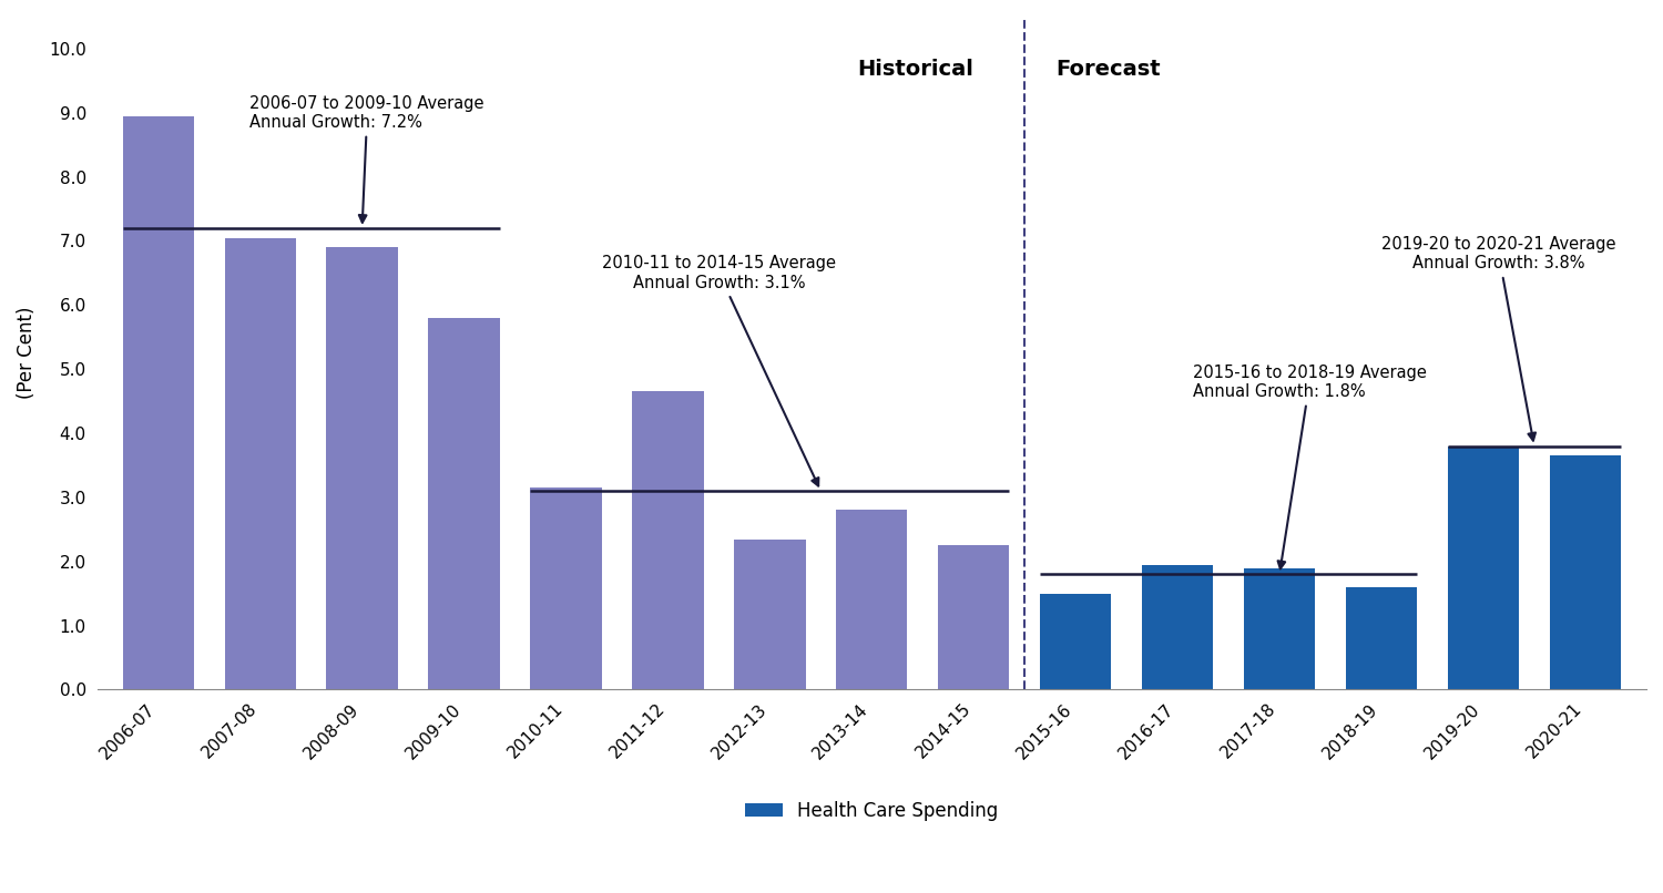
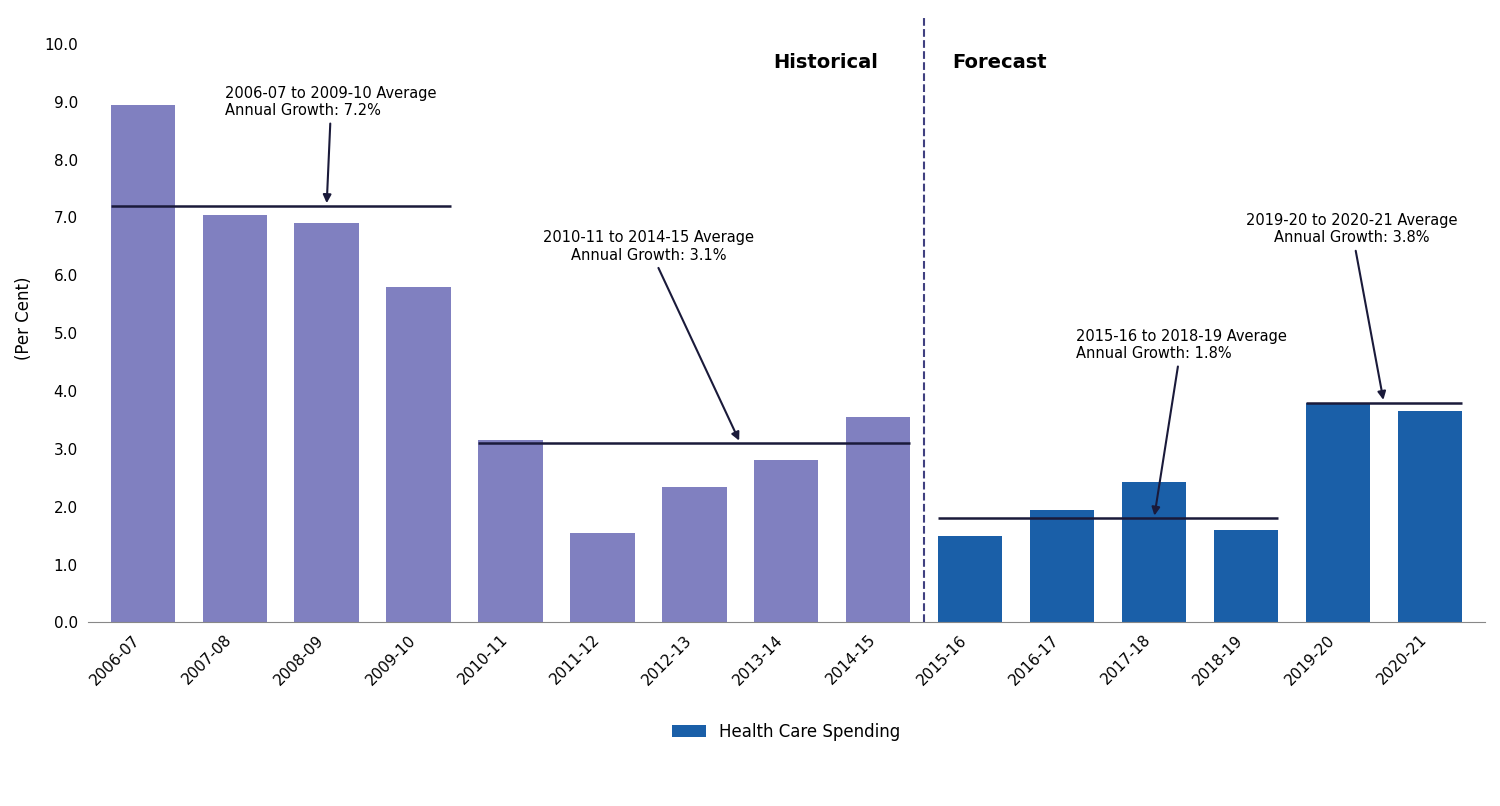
2011-12: 4.65 -> 1.54
2014-15: 2.25 -> 3.56
2017-18: 1.90 -> 2.42
